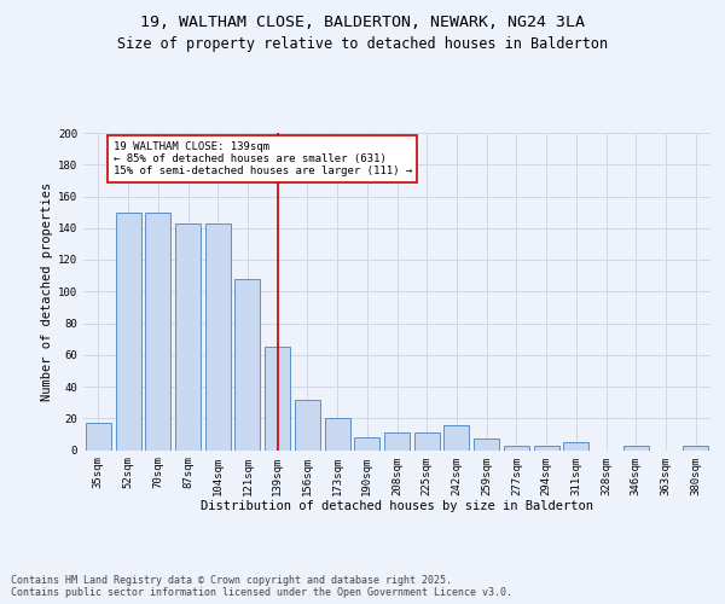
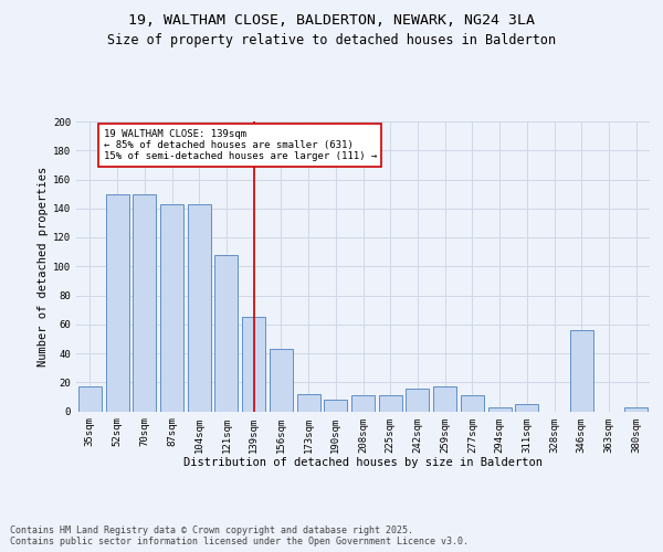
156sqm: 32 -> 43
173sqm: 20 -> 12
259sqm: 7 -> 17
277sqm: 3 -> 11
346sqm: 3 -> 56
